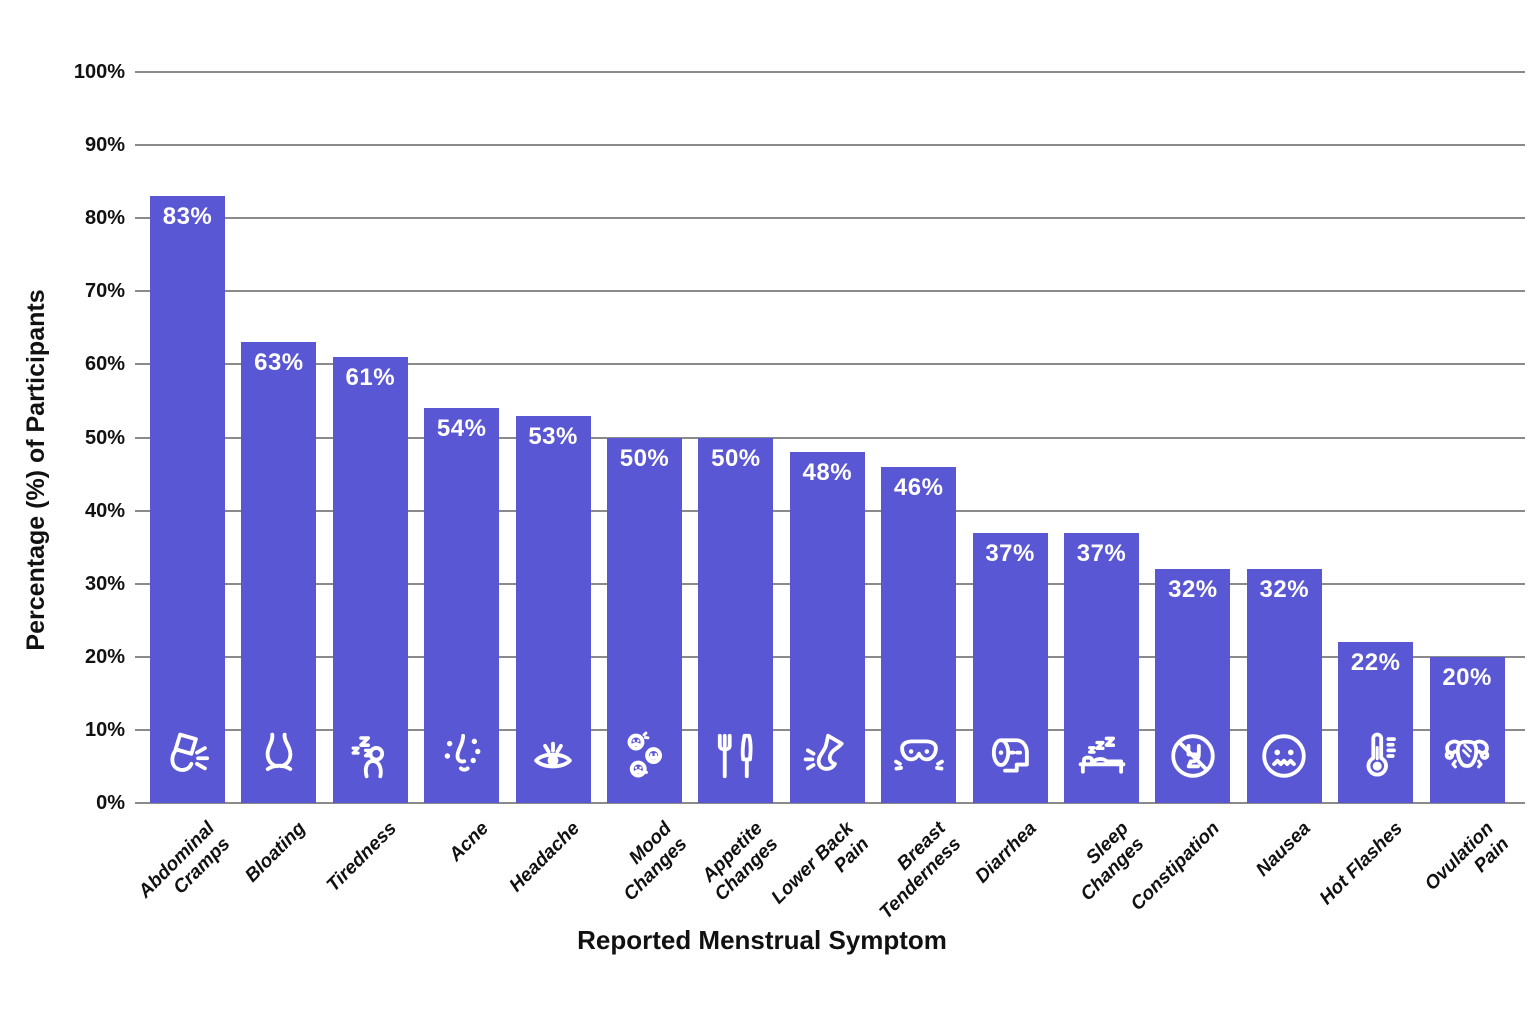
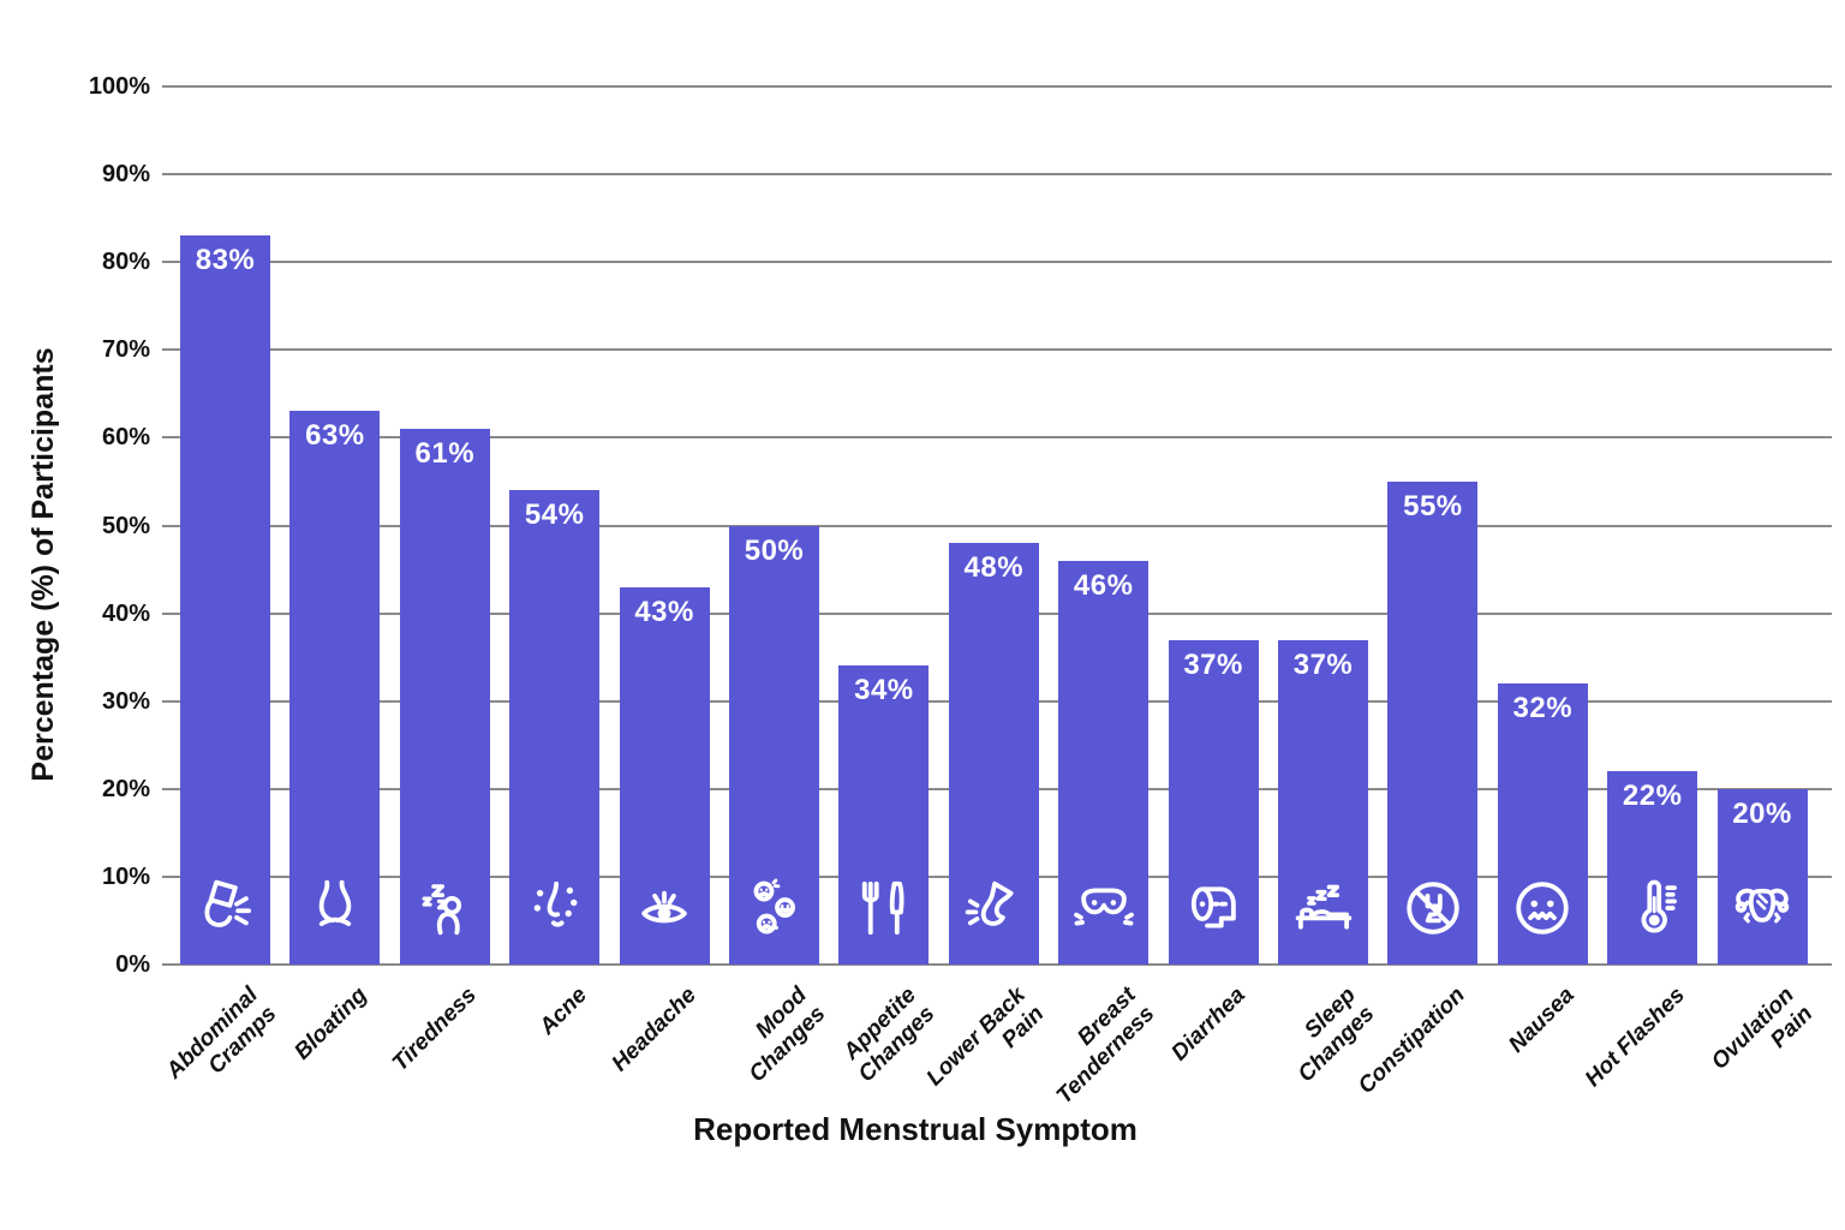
Headache: 53% -> 43%
Appetite Changes: 50% -> 34%
Constipation: 32% -> 55%
